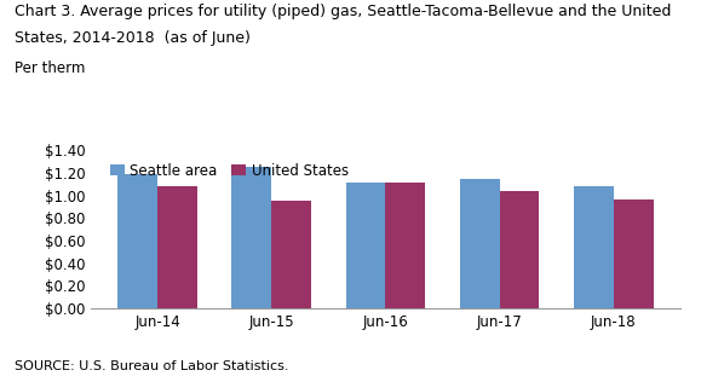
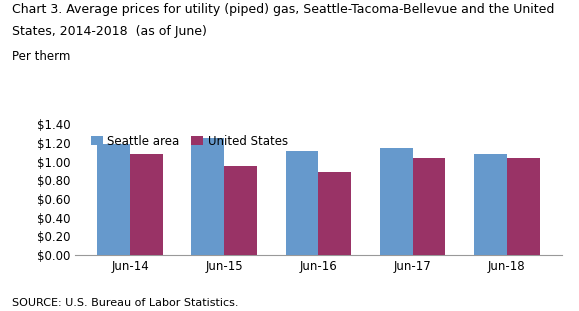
United States/Jun-16: $1.12 -> $0.89
United States/Jun-18: $0.96 -> $1.04
